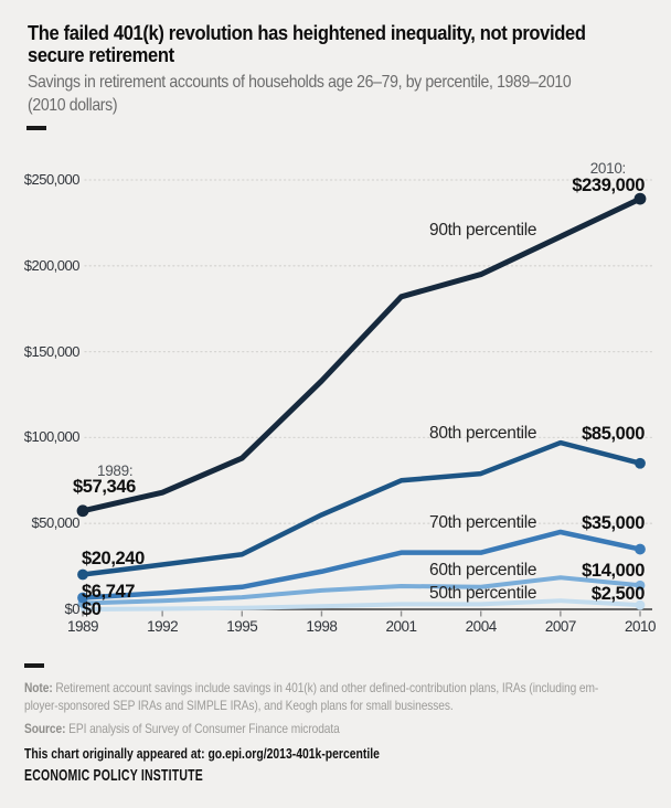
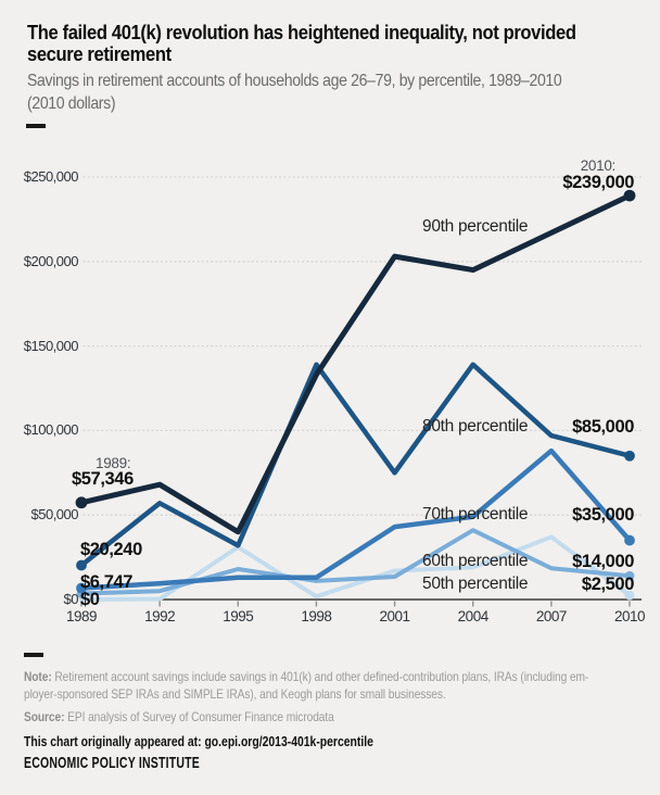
80th percentile/1992: $26000 -> $57000
90th percentile/1995: $88000 -> $40000
60th percentile/1995: $7000 -> $18000
50th percentile/1995: $1000 -> $31000
80th percentile/1998: $55000 -> $139000
70th percentile/1998: $22000 -> $13000
90th percentile/2001: $182000 -> $203000
70th percentile/2001: $33000 -> $43000
50th percentile/2001: $3000 -> $17000
80th percentile/2004: $79000 -> $139000
70th percentile/2004: $33000 -> $49000
60th percentile/2004: $13000 -> $41000
50th percentile/2004: $3000 -> $19000
70th percentile/2007: $45000 -> $88000
50th percentile/2007: $5000 -> $37000
